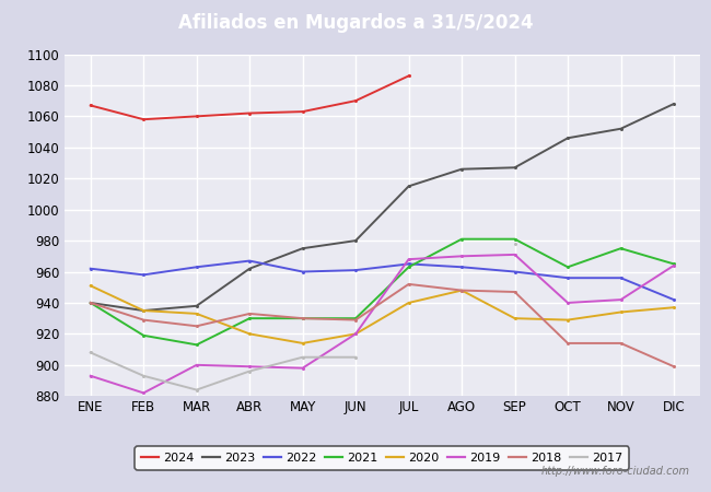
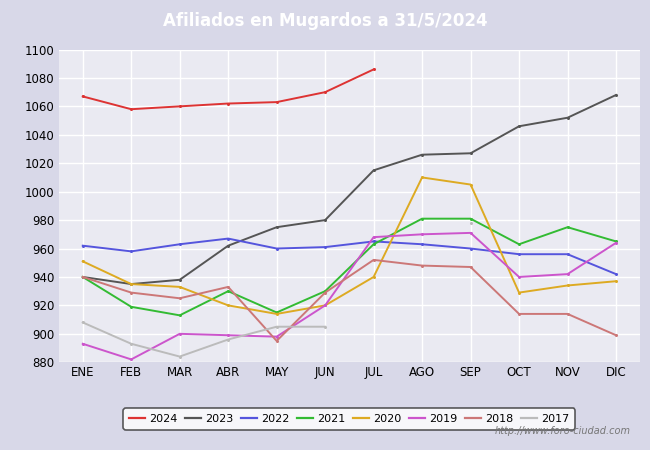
2021/MAY: 930 -> 915
2018/MAY: 930 -> 895
2020/AGO: 948 -> 1010
2020/SEP: 930 -> 1005
